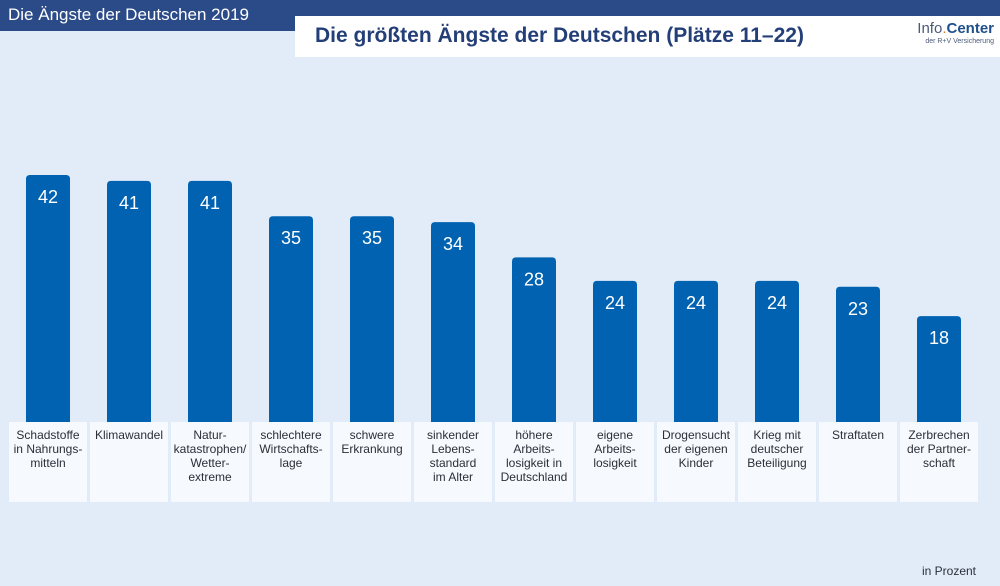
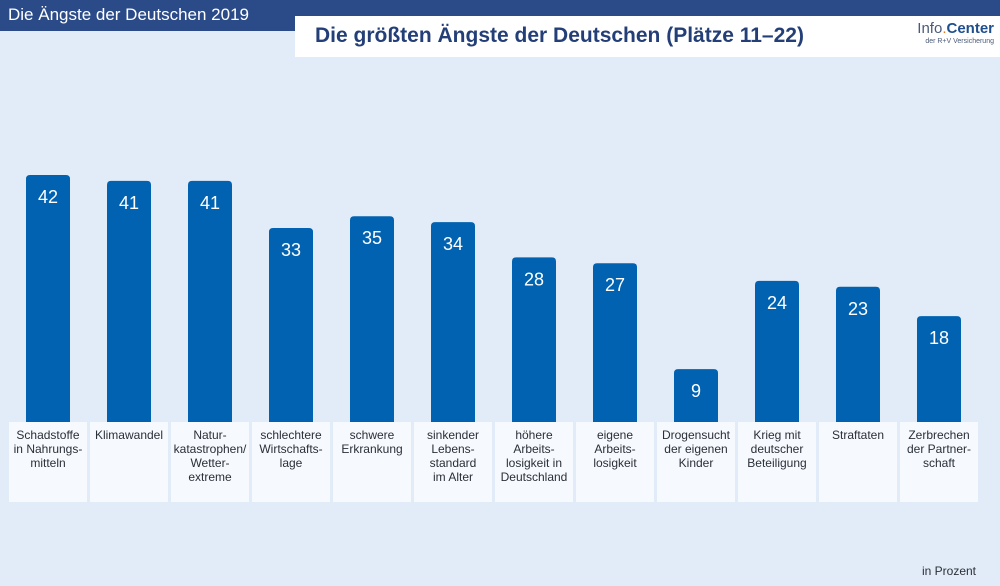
schlechtere Wirtschafts- lage: 35 -> 33
eigene Arbeits- losigkeit: 24 -> 27
Drogensucht der eigenen Kinder: 24 -> 9
